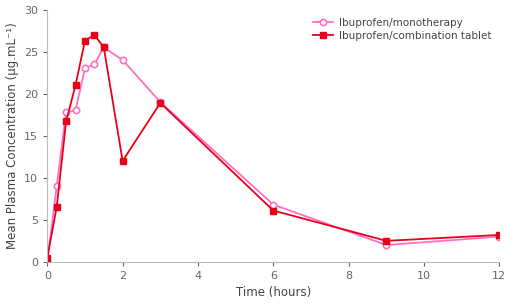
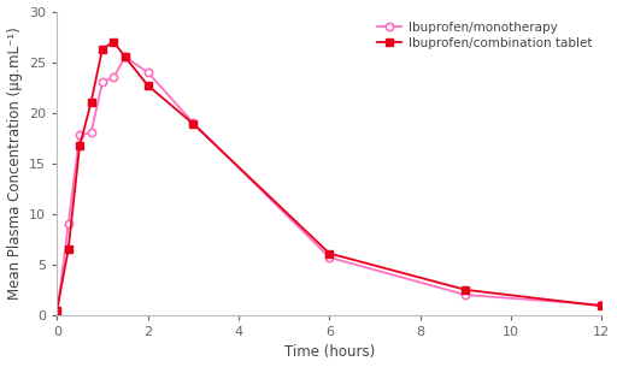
Ibuprofen/combination tablet/2: 12.0 -> 22.7
Ibuprofen/monotherapy/6: 6.8 -> 5.7
Ibuprofen/monotherapy/12: 3.0 -> 1.0
Ibuprofen/combination tablet/12: 3.2 -> 0.9
